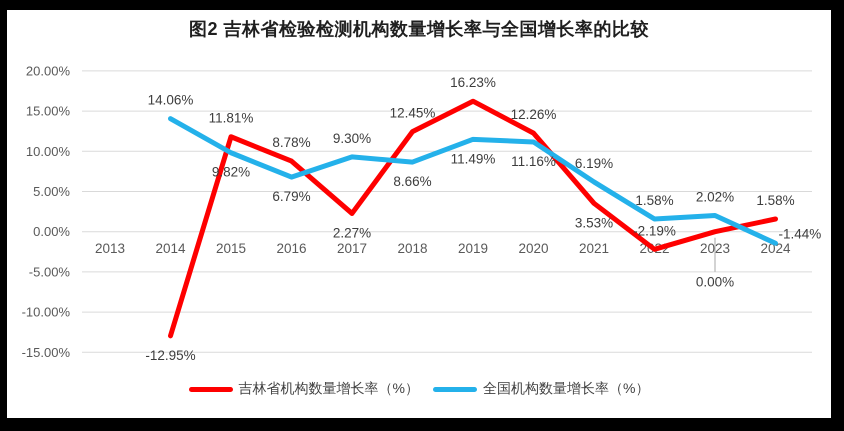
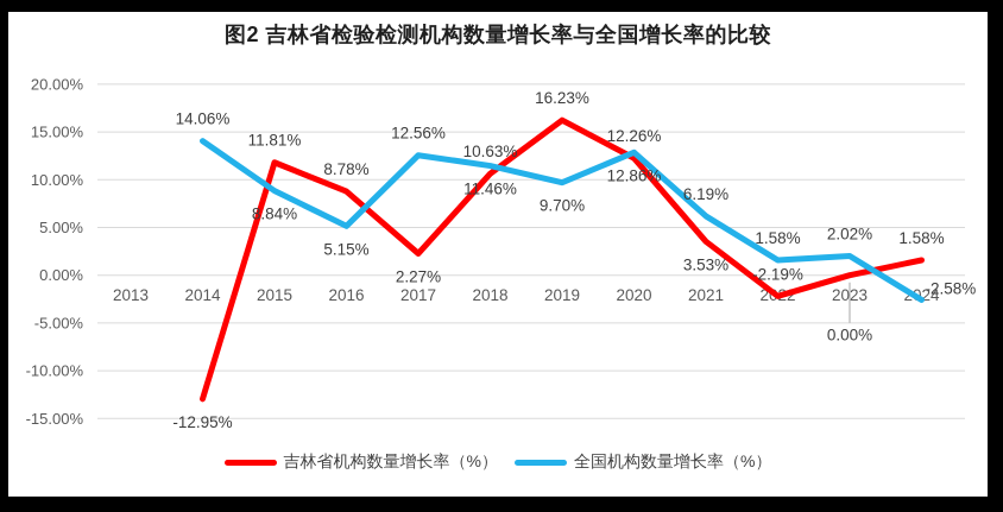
全国机构数量增长率（%）/2015: 9.82% -> 8.84%
全国机构数量增长率（%）/2016: 6.79% -> 5.15%
全国机构数量增长率（%）/2017: 9.30% -> 12.56%
吉林省机构数量增长率（%）/2018: 12.45% -> 10.63%
全国机构数量增长率（%）/2018: 8.66% -> 11.46%
全国机构数量增长率（%）/2019: 11.49% -> 9.70%
全国机构数量增长率（%）/2020: 11.16% -> 12.86%
全国机构数量增长率（%）/2024: -1.44% -> -2.58%
